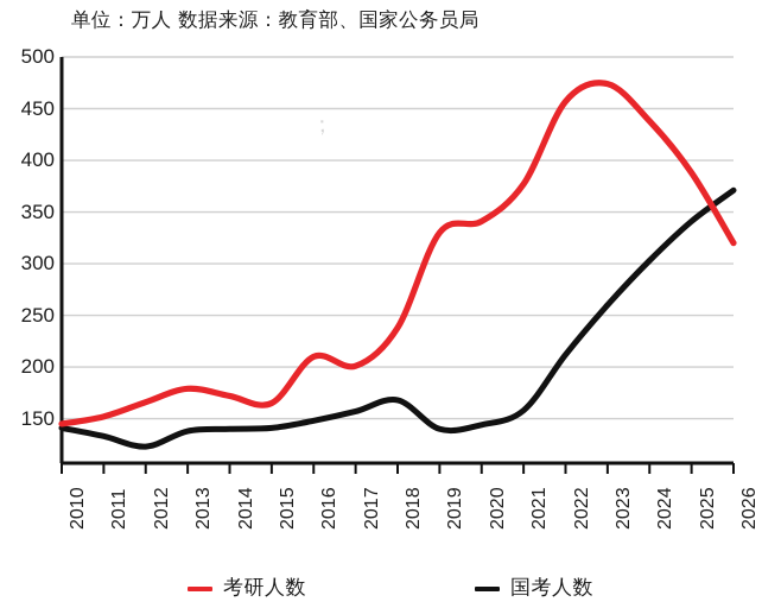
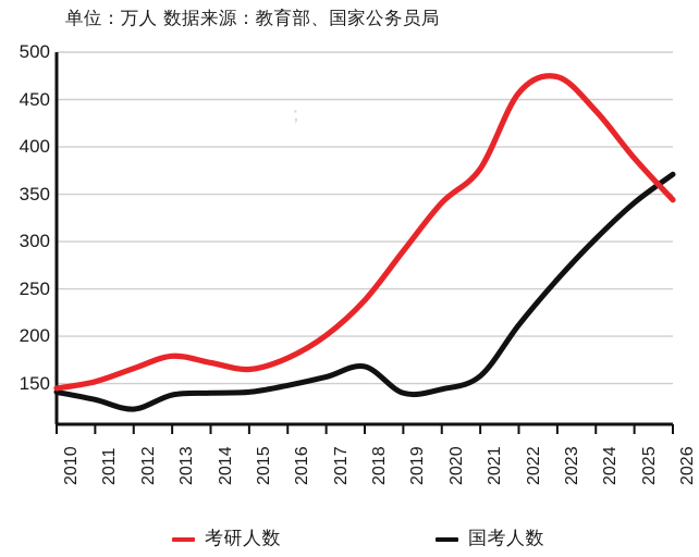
考研人数/2016: 210 -> 180
考研人数/2019: 330 -> 290
考研人数/2026: 320 -> 340
